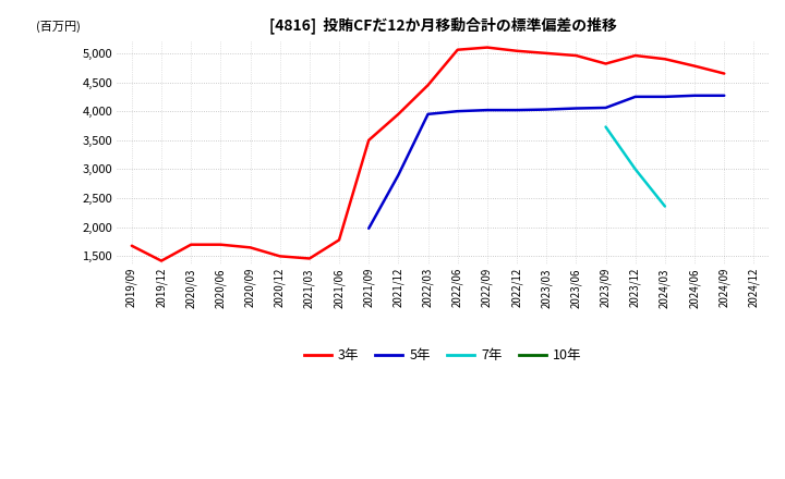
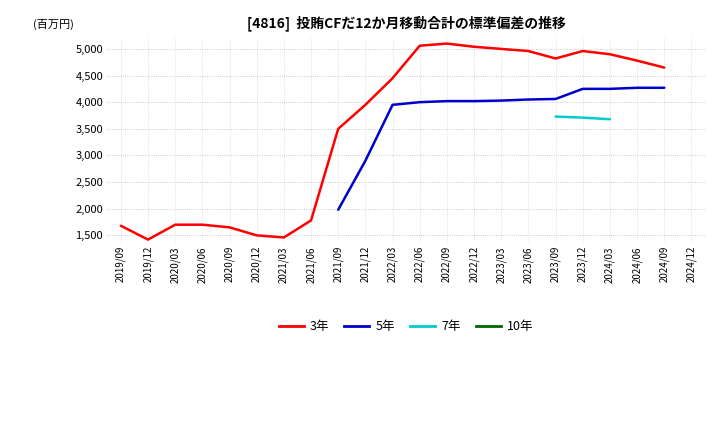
7年/2023/12: 3,000 -> 3,710
7年/2024/03: 2,360 -> 3,680
